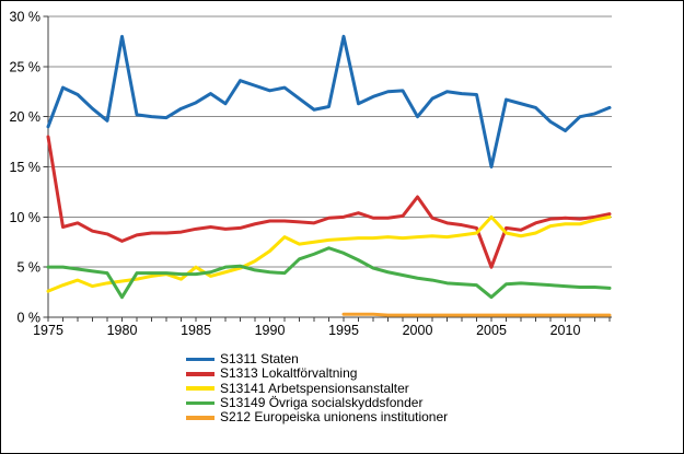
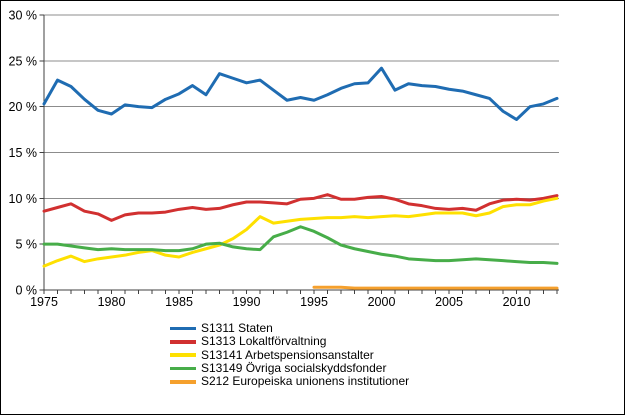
S1311 Staten/1975: 19% -> 20%
S1313 Lokaltförvaltning/1975: 18% -> 9%
S1311 Staten/1980: 28% -> 19%
S13149 Övriga socialskyddsfonder/1980: 2% -> 4%
S13141 Arbetspensionsanstalter/1985: 5% -> 4%
S1311 Staten/1995: 28% -> 21%
S1311 Staten/2000: 20% -> 24%
S1313 Lokaltförvaltning/2000: 12% -> 10%
S1311 Staten/2005: 15% -> 22%
S1313 Lokaltförvaltning/2005: 5% -> 9%
S13141 Arbetspensionsanstalter/2005: 10% -> 8%
S13149 Övriga socialskyddsfonder/2005: 2% -> 3%
